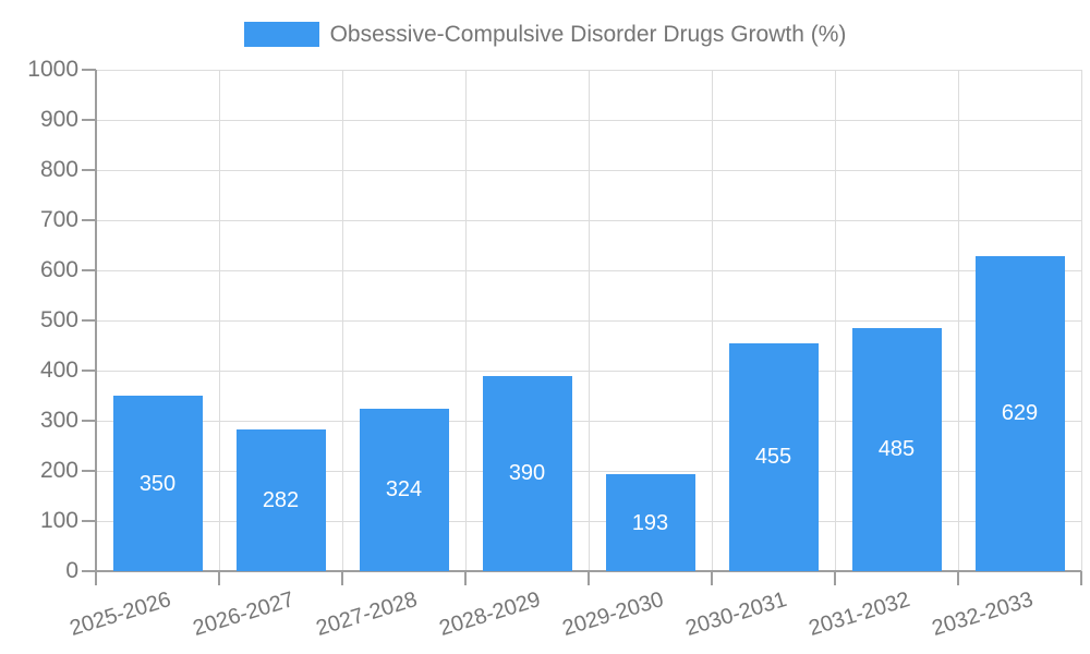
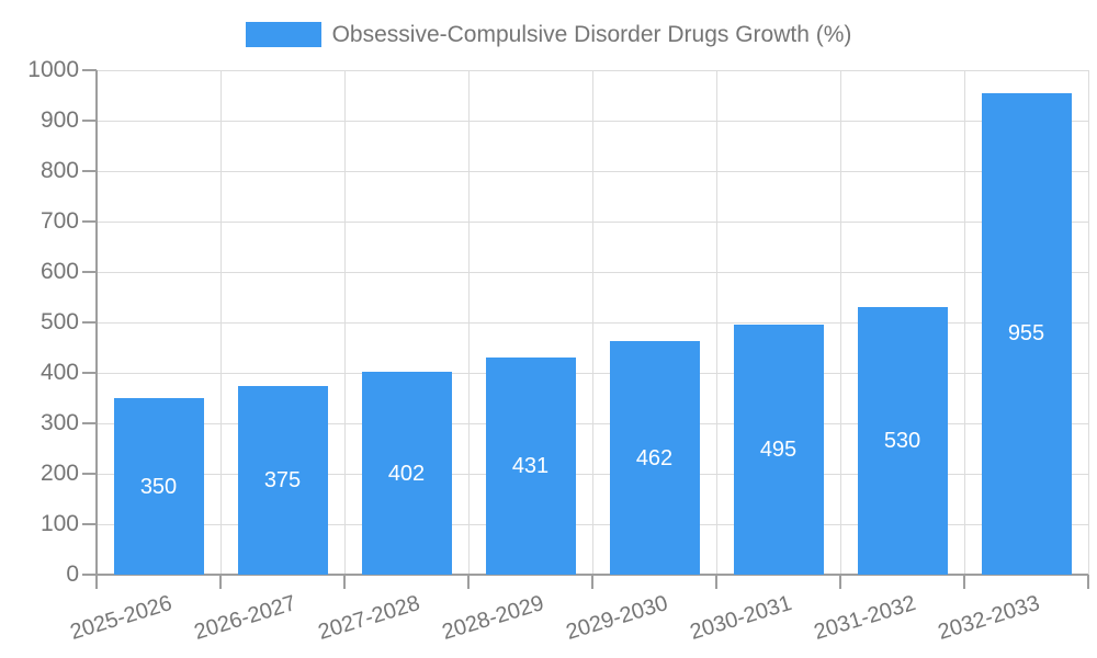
2026-2027: 282 -> 375
2027-2028: 324 -> 402
2028-2029: 390 -> 431
2029-2030: 193 -> 462
2030-2031: 455 -> 495
2031-2032: 485 -> 530
2032-2033: 629 -> 955
